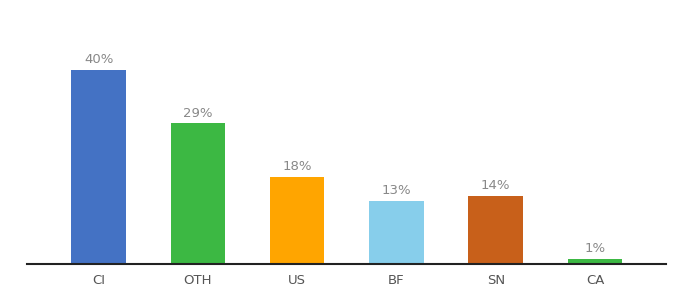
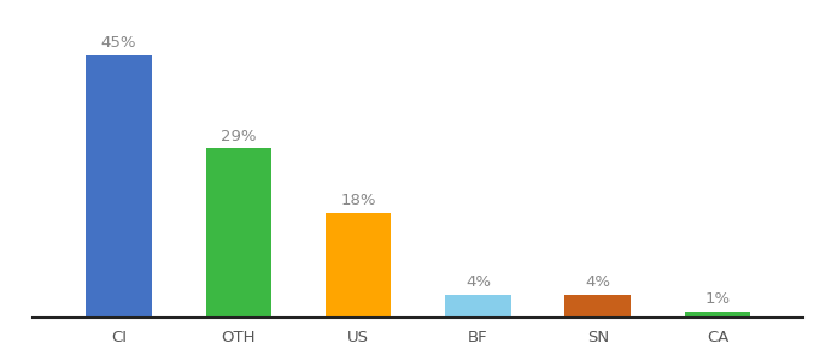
CI: 40% -> 45%
BF: 13% -> 4%
SN: 14% -> 4%
